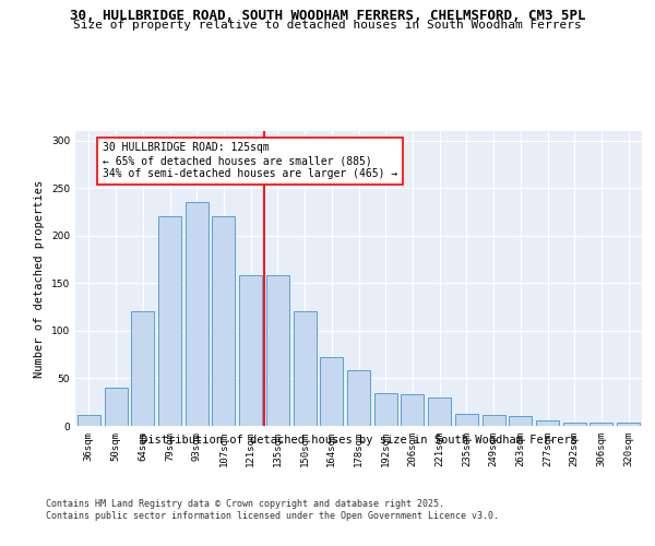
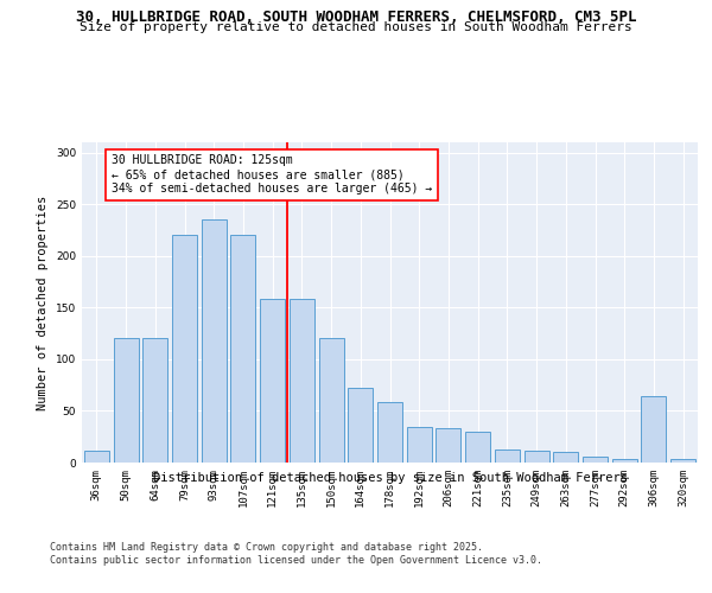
50sqm: 40 -> 120
306sqm: 3 -> 64
